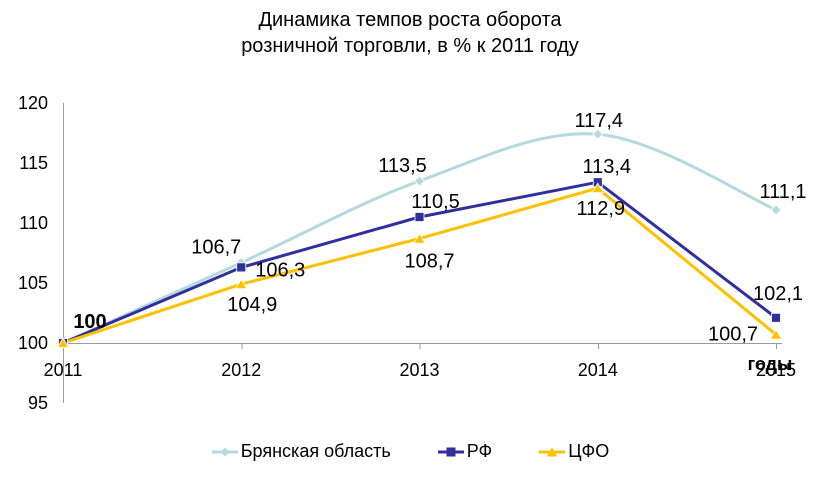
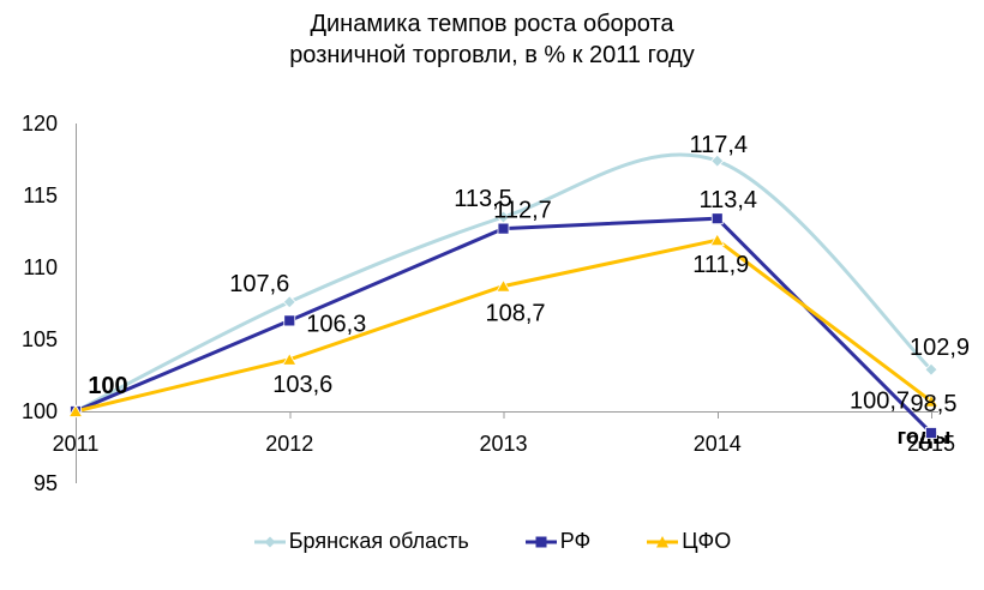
Брянская область/2012: 106,7 -> 107,6
ЦФО/2012: 104,9 -> 103,6
РФ/2013: 110,5 -> 112,7
ЦФО/2014: 112,9 -> 111,9
Брянская область/2015: 111,1 -> 102,9
РФ/2015: 102,1 -> 98,5
